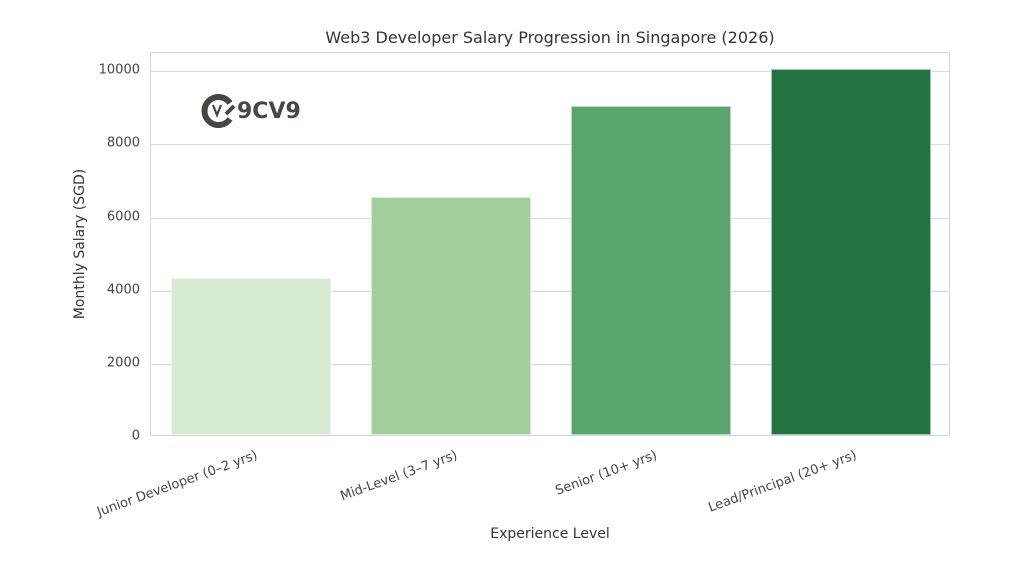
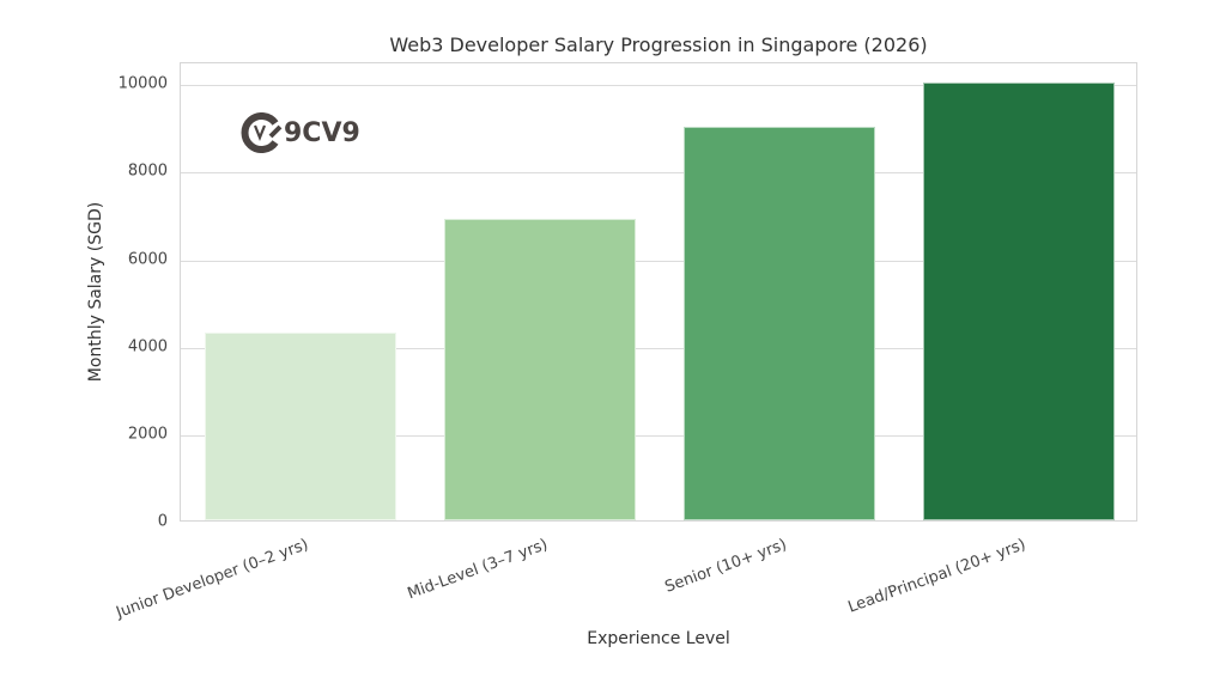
Mid-Level (3–7 yrs): 6500 -> 6900
